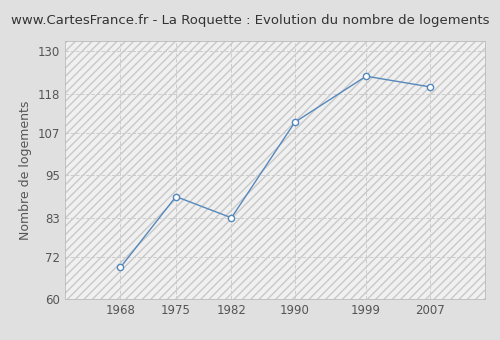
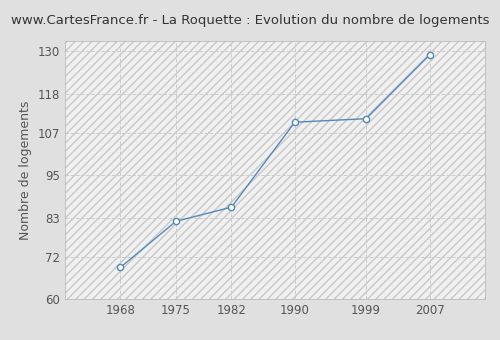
1975: 89 -> 82
1982: 83 -> 86
1999: 123 -> 111
2007: 120 -> 129
